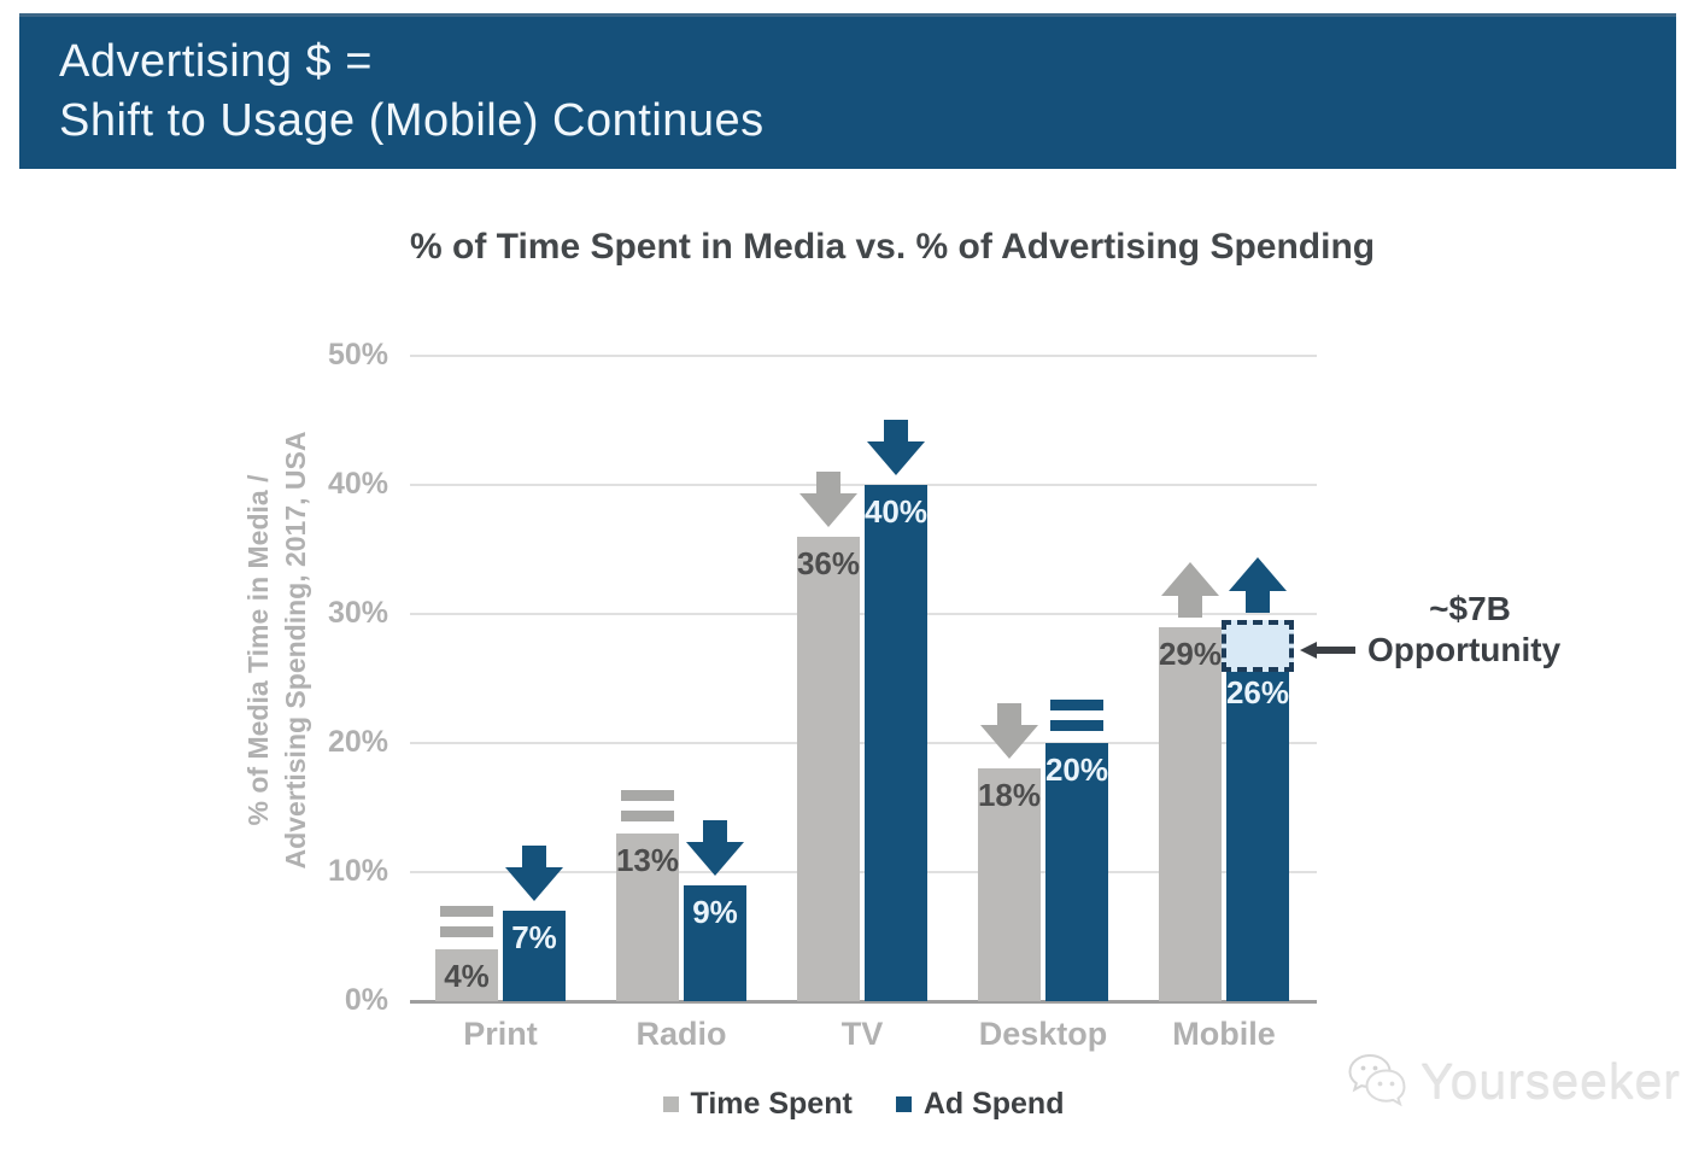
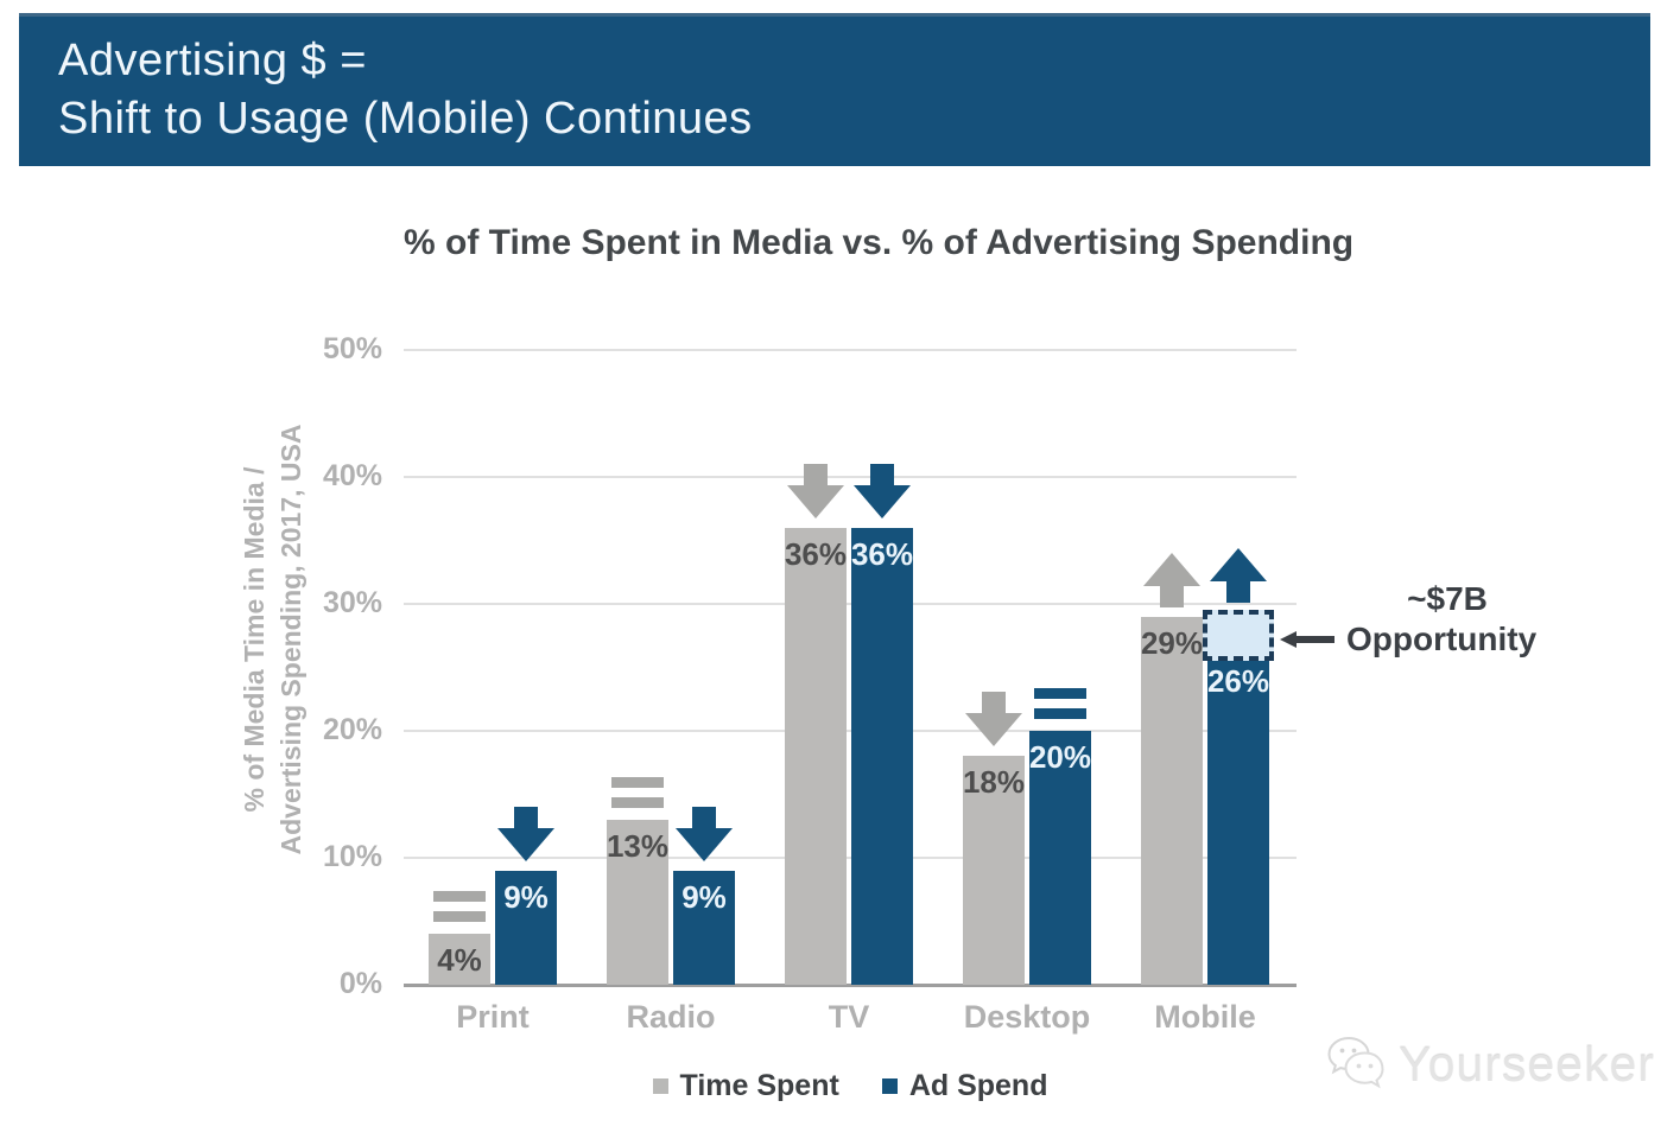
Ad Spend/Print: 7% -> 9%
Ad Spend/TV: 40% -> 36%
